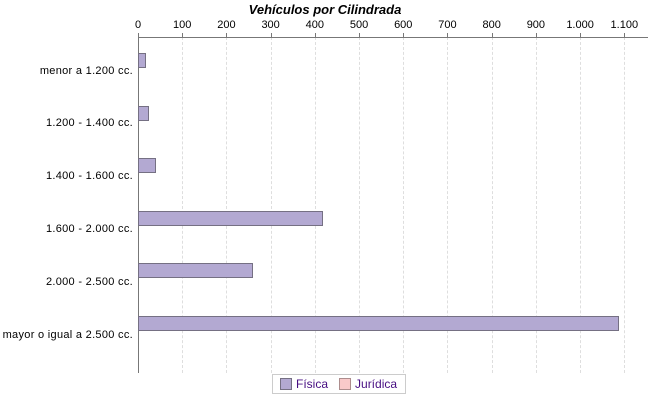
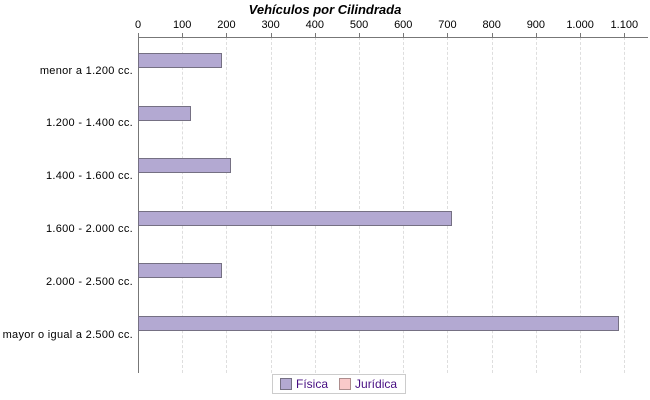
Física/menor a 1.200 cc.: 20 -> 190
Física/1.200 - 1.400 cc.: 20 -> 120
Física/1.400 - 1.600 cc.: 40 -> 210
Física/1.600 - 2.000 cc.: 420 -> 710
Física/2.000 - 2.500 cc.: 260 -> 190
